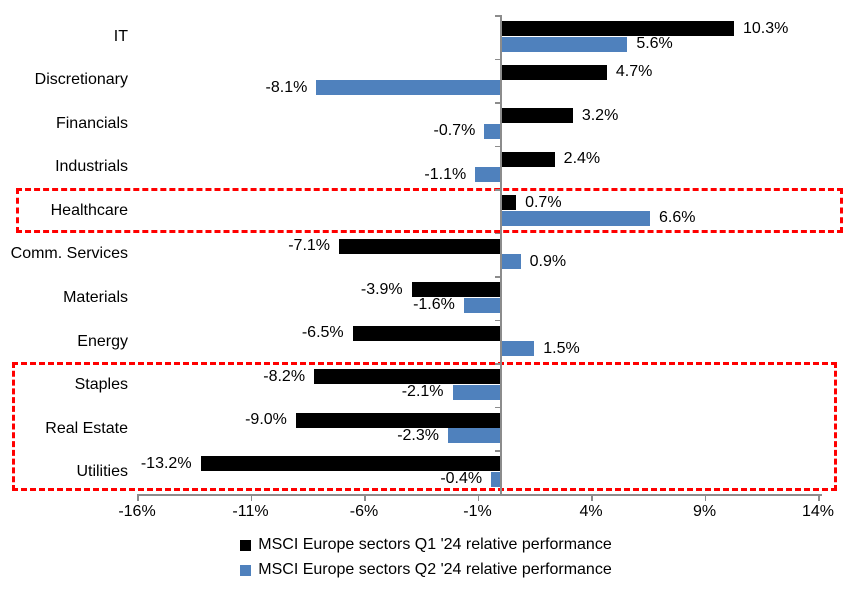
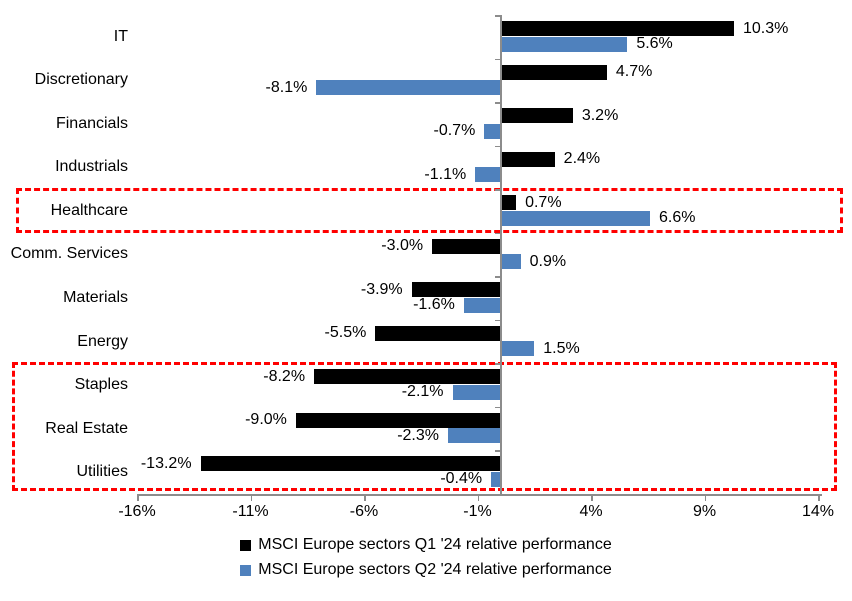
MSCI Europe sectors Q1 '24 relative performance/Comm. Services: -7.1% -> -3.0%
MSCI Europe sectors Q1 '24 relative performance/Energy: -6.5% -> -5.5%
